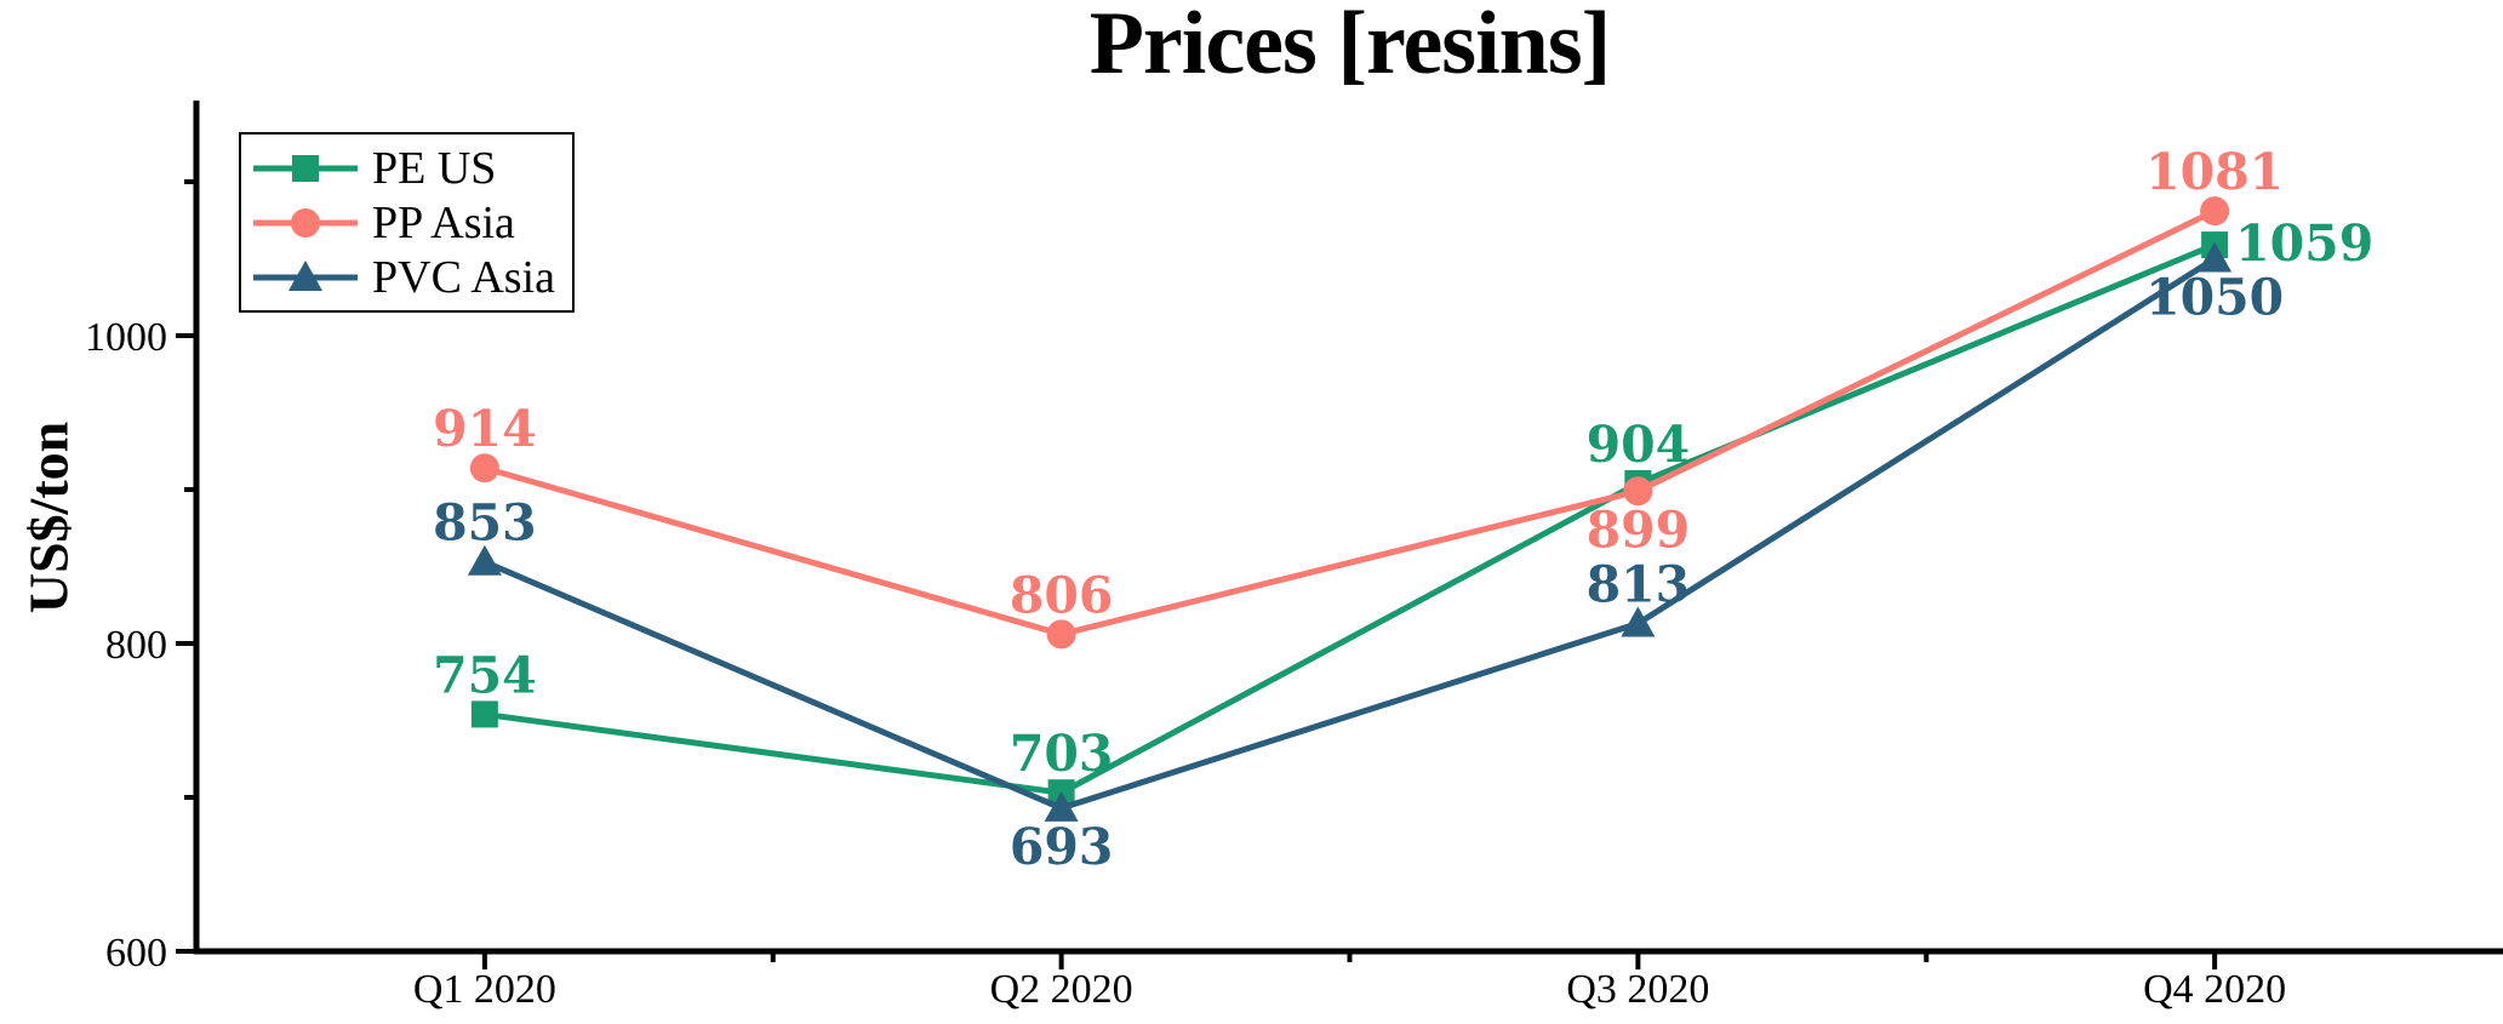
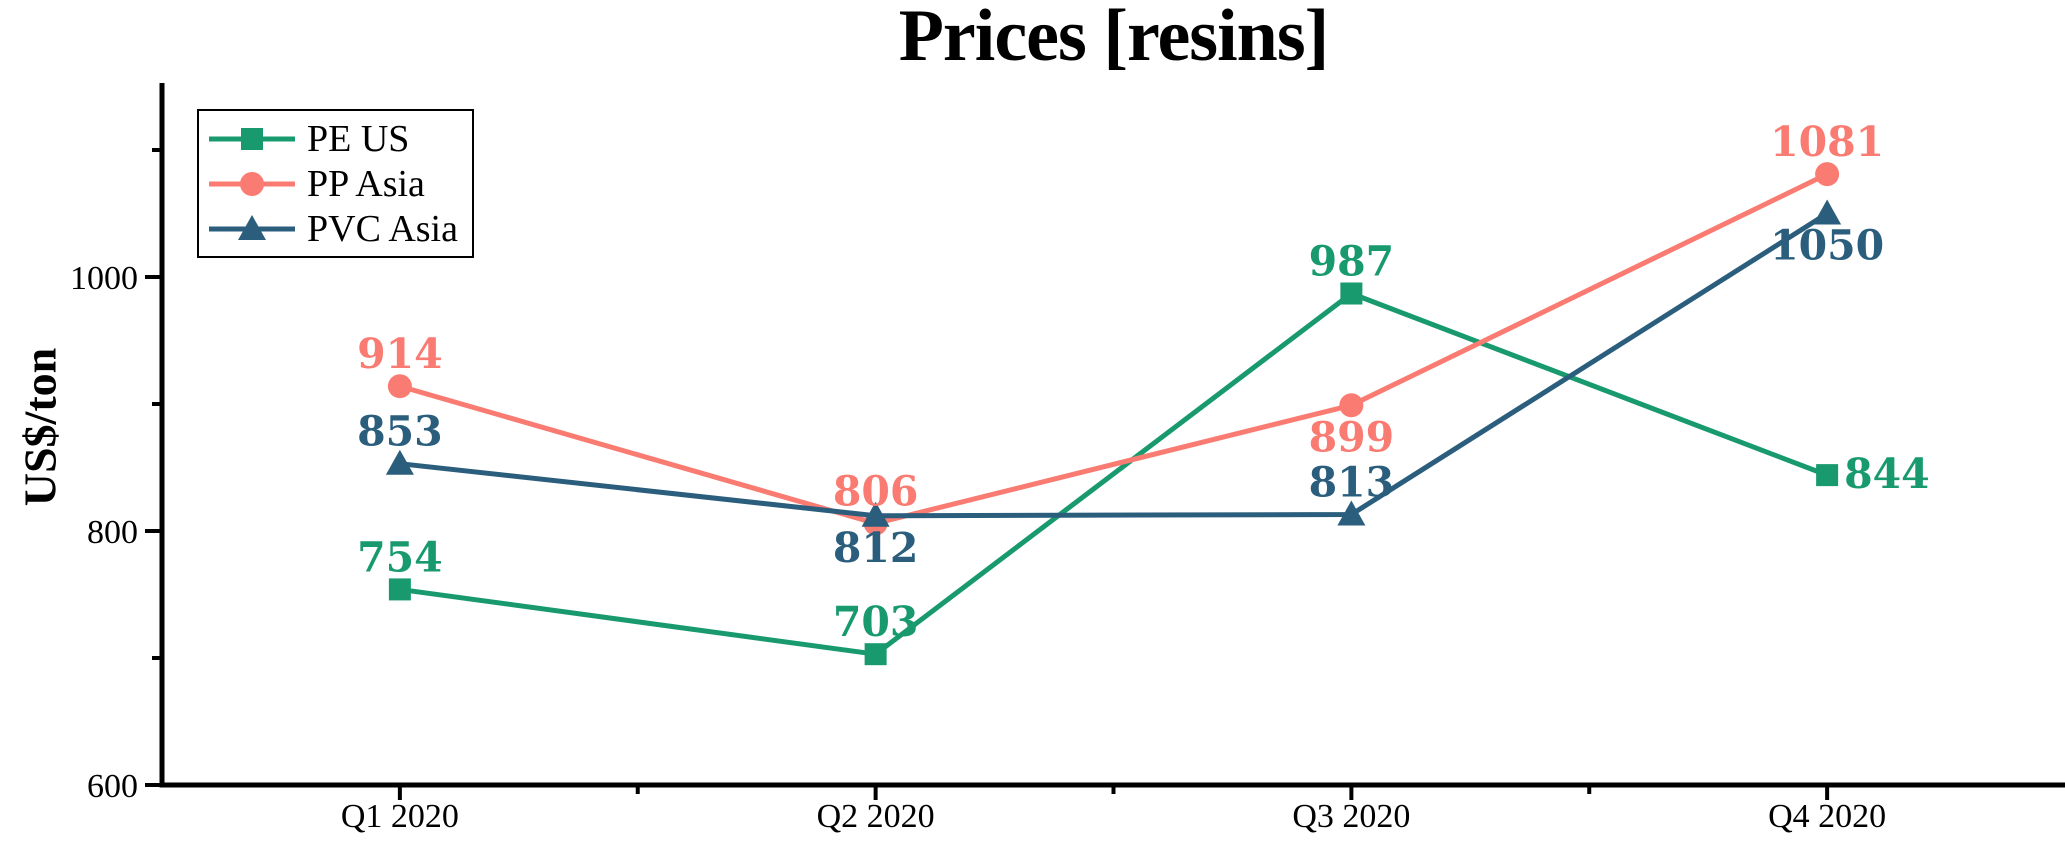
PVC Asia/Q2 2020: 693 -> 812
PE US/Q3 2020: 904 -> 987
PE US/Q4 2020: 1059 -> 844
